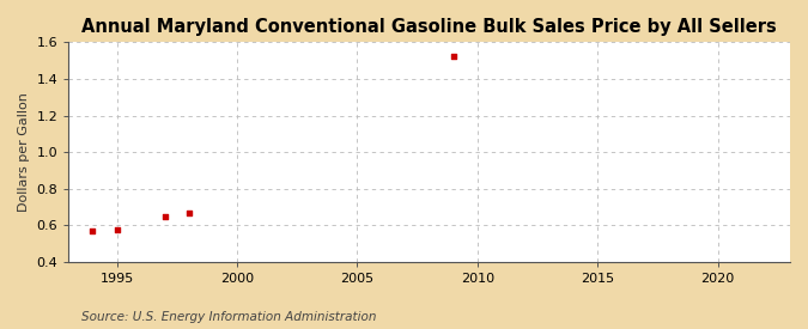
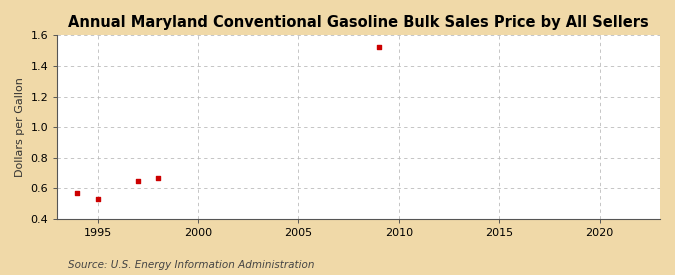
1995: 0.58 -> 0.53
